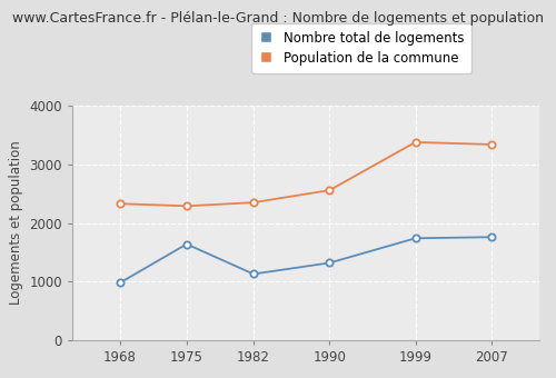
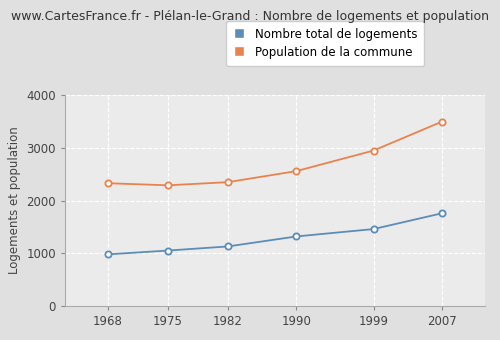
Nombre total de logements/1975: 1640 -> 1050
Nombre total de logements/1999: 1740 -> 1460
Population de la commune/1999: 3380 -> 2950
Population de la commune/2007: 3340 -> 3500
